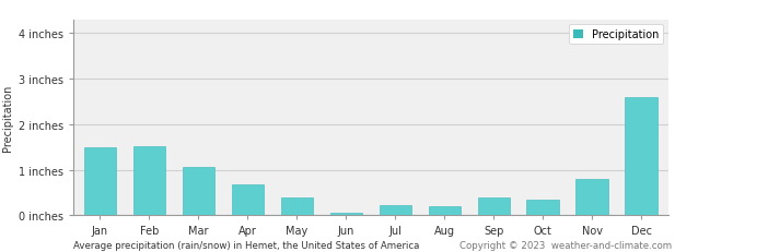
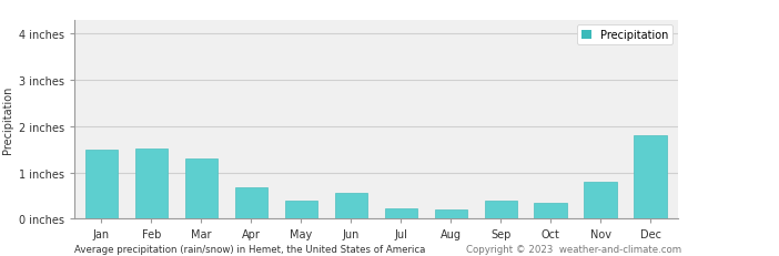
Mar: 1.06 inches -> 1.30 inches
Jun: 0.06 inches -> 0.55 inches
Dec: 2.60 inches -> 1.80 inches
